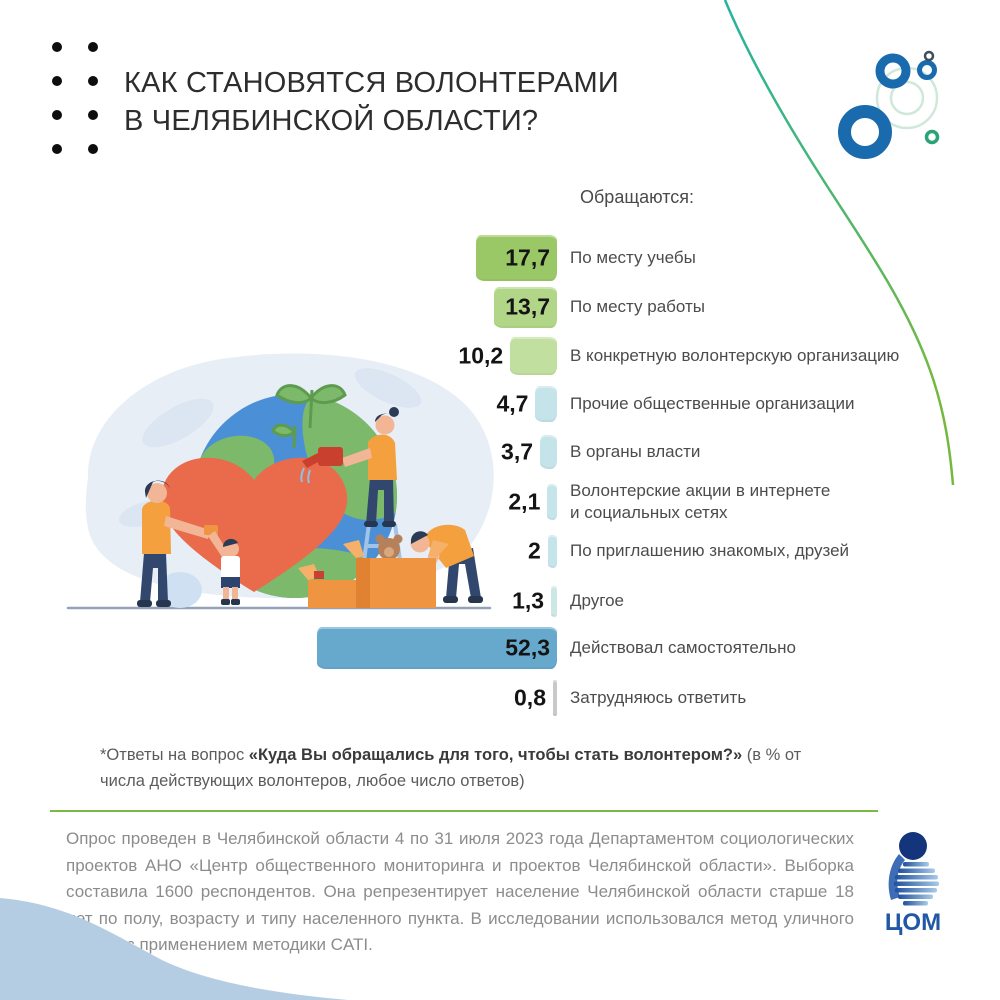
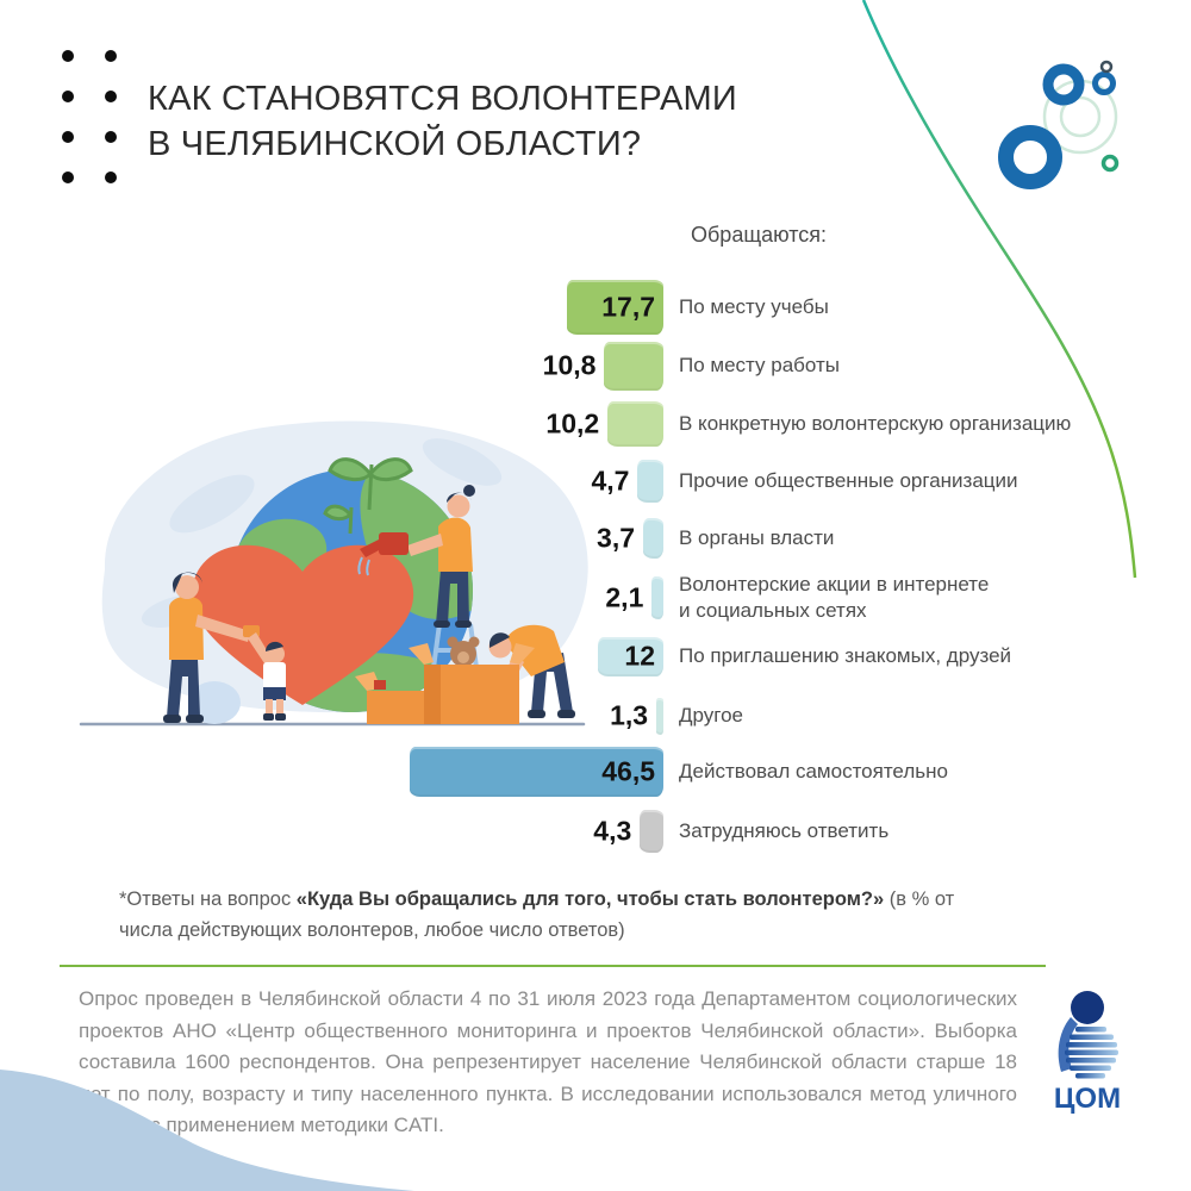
По месту работы: 13,7 -> 10,8
По приглашению знакомых, друзей: 2 -> 12
Действовал самостоятельно: 52,3 -> 46,5
Затрудняюсь ответить: 0,8 -> 4,3
